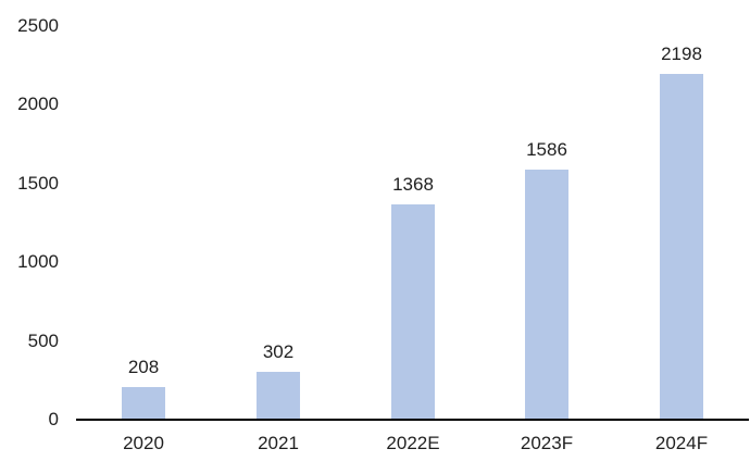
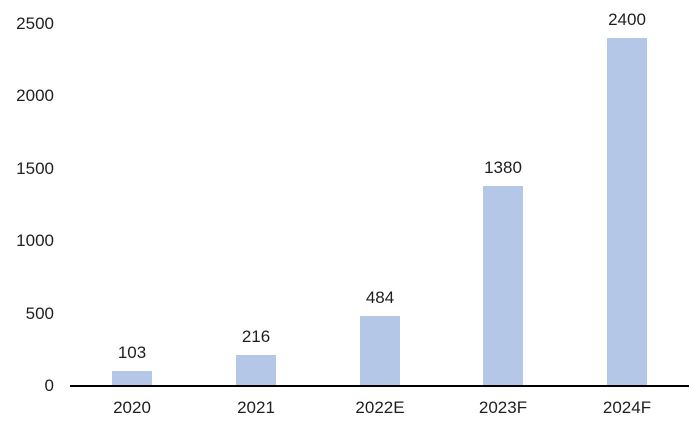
2020: 208 -> 103
2021: 302 -> 216
2022E: 1368 -> 484
2023F: 1586 -> 1380
2024F: 2198 -> 2400
